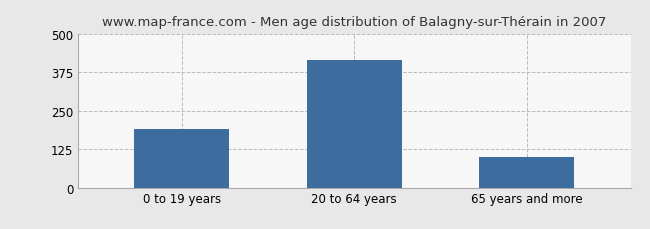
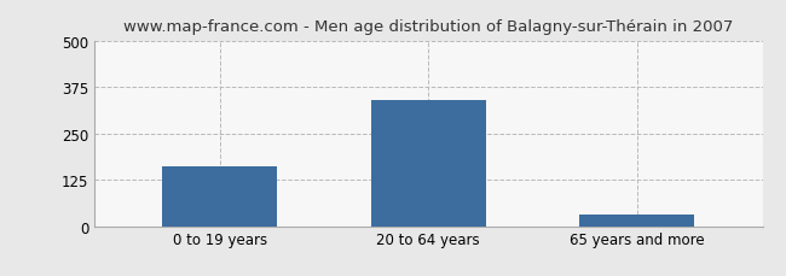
0 to 19 years: 190 -> 160
20 to 64 years: 415 -> 340
65 years and more: 100 -> 30
